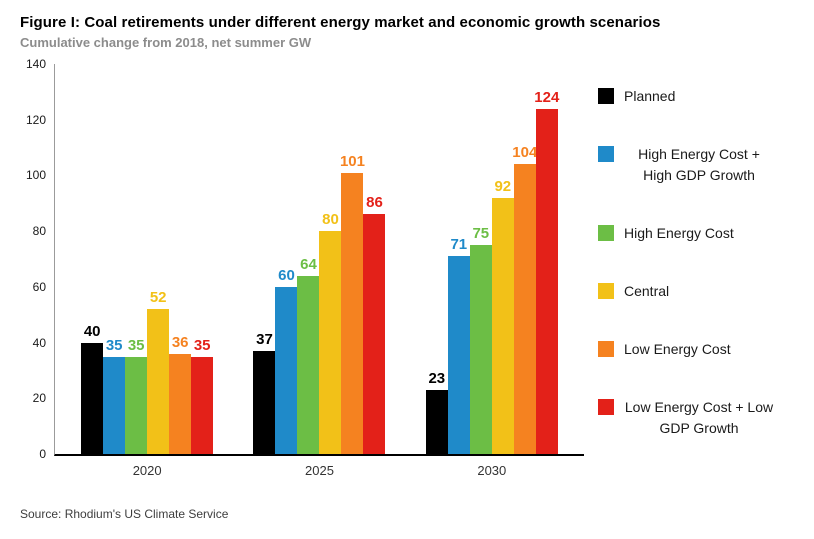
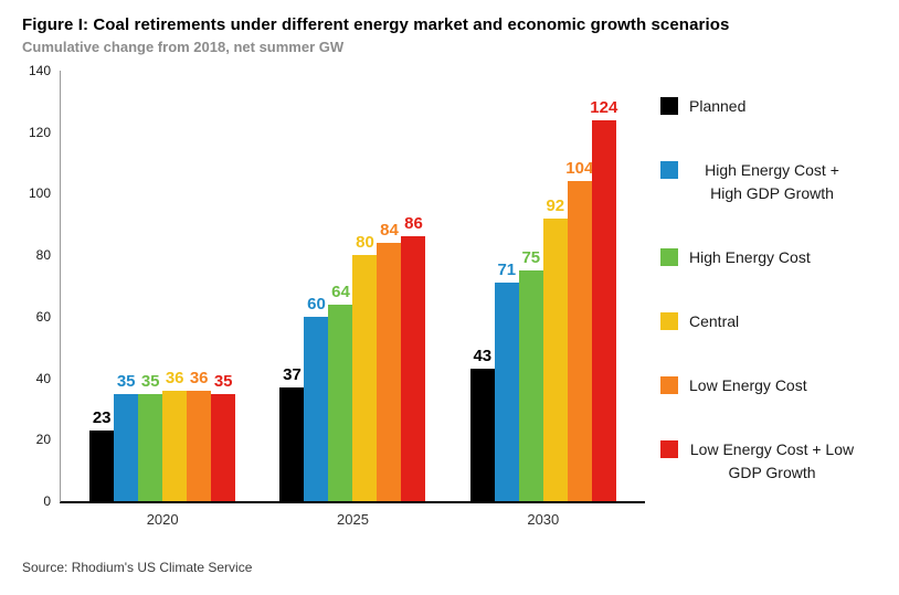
Planned/2020: 40 -> 23
Central/2020: 52 -> 36
Low Energy Cost/2025: 101 -> 84
Planned/2030: 23 -> 43
